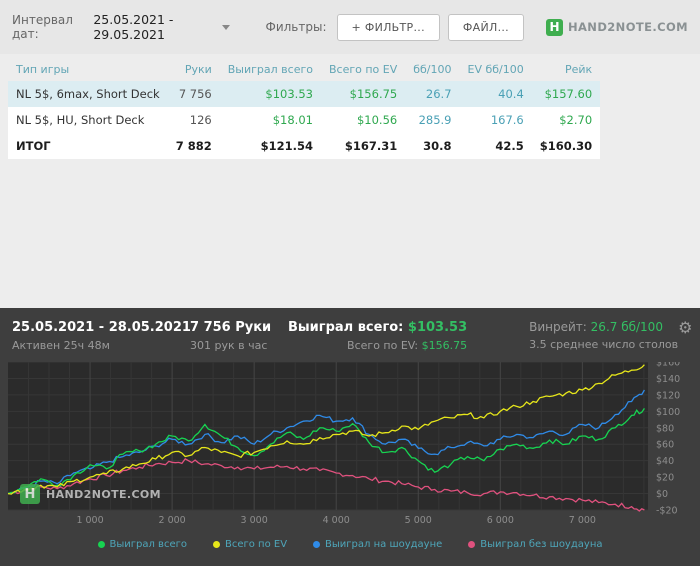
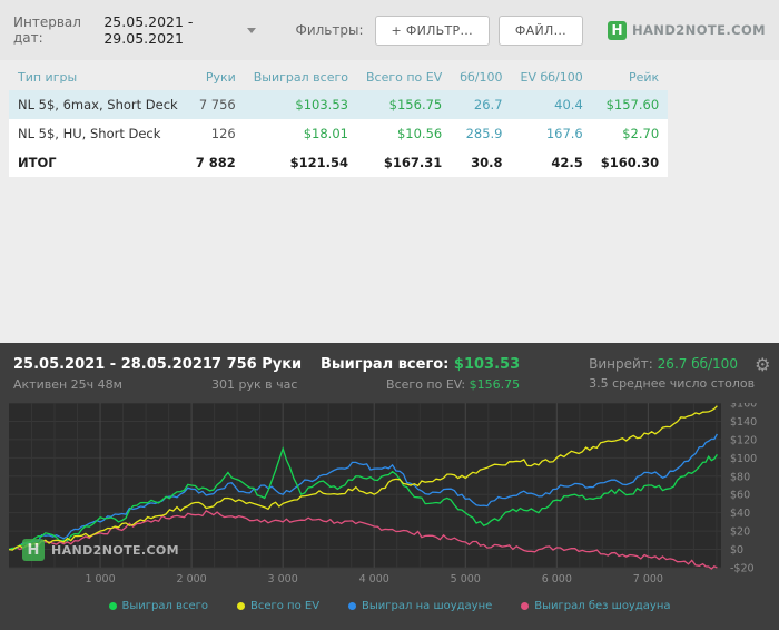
Выиграл всего/3000: $50 -> $110
Всего по EV/4000: $70 -> $60
